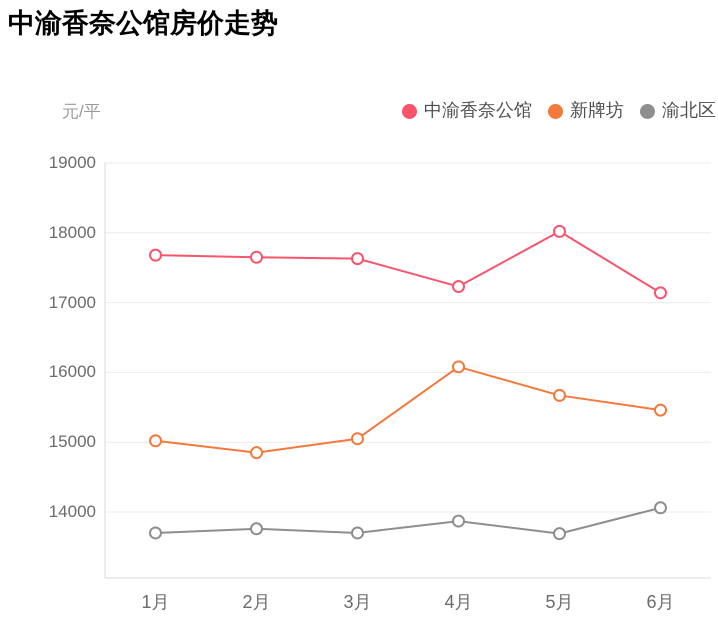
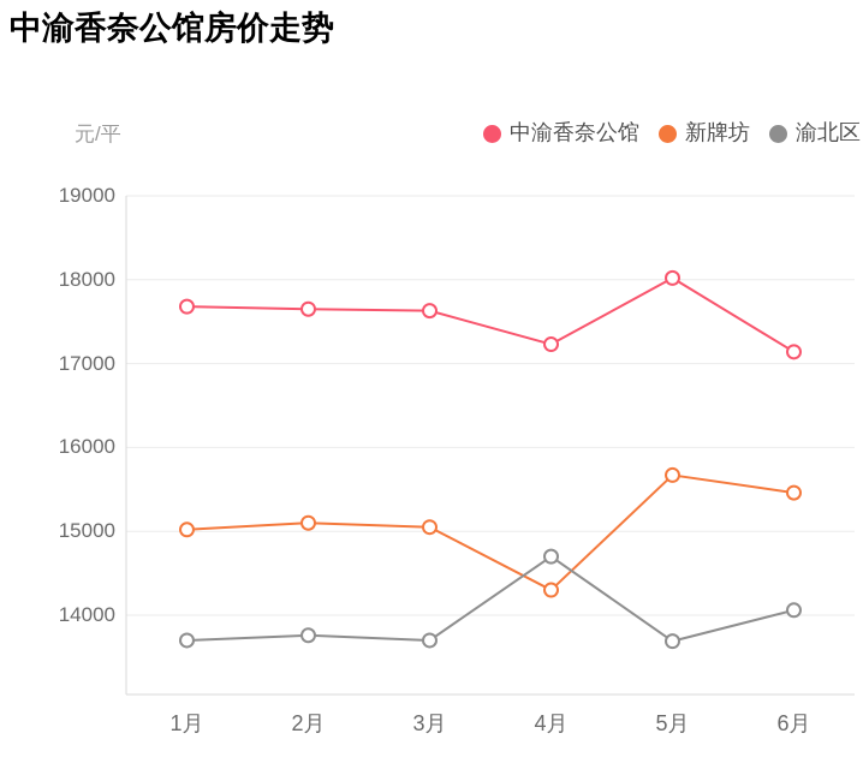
新牌坊/2月: 14800 -> 15100
新牌坊/4月: 16100 -> 14300
渝北区/4月: 13900 -> 14700
